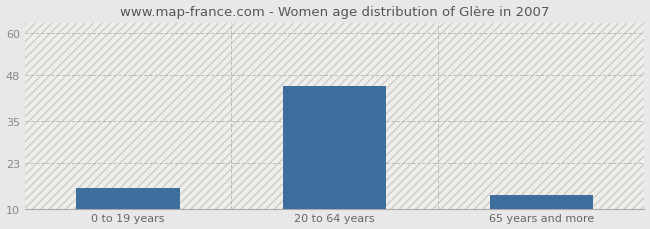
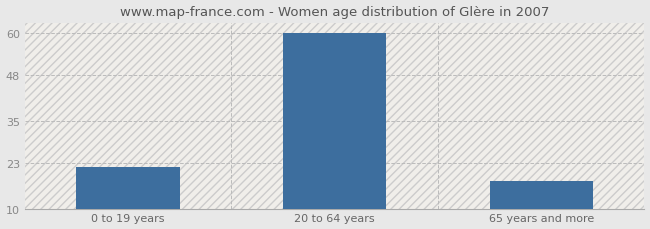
0 to 19 years: 16 -> 22
20 to 64 years: 45 -> 60
65 years and more: 14 -> 18
